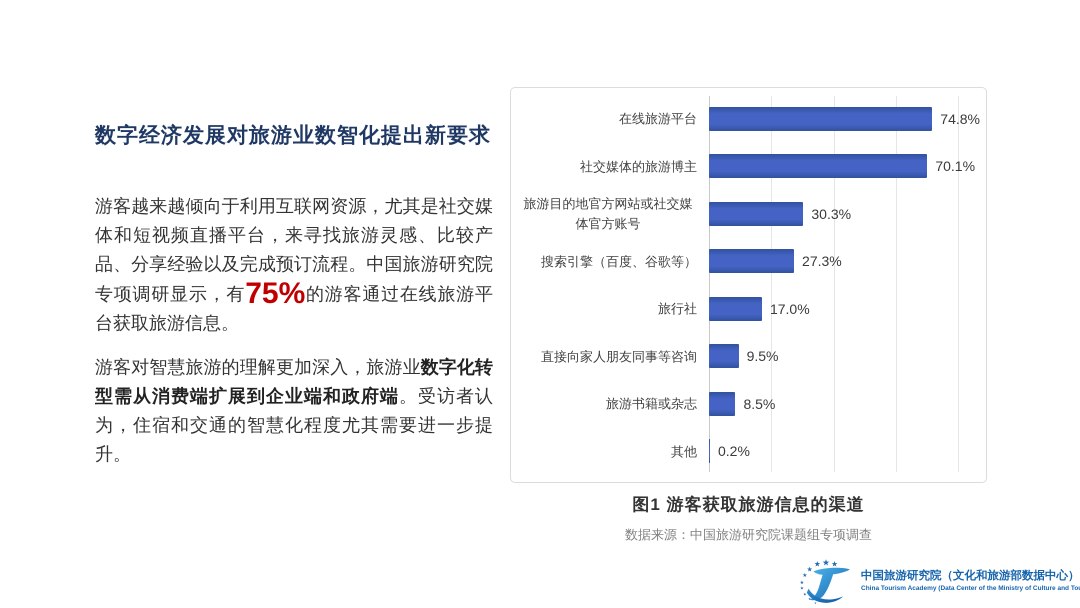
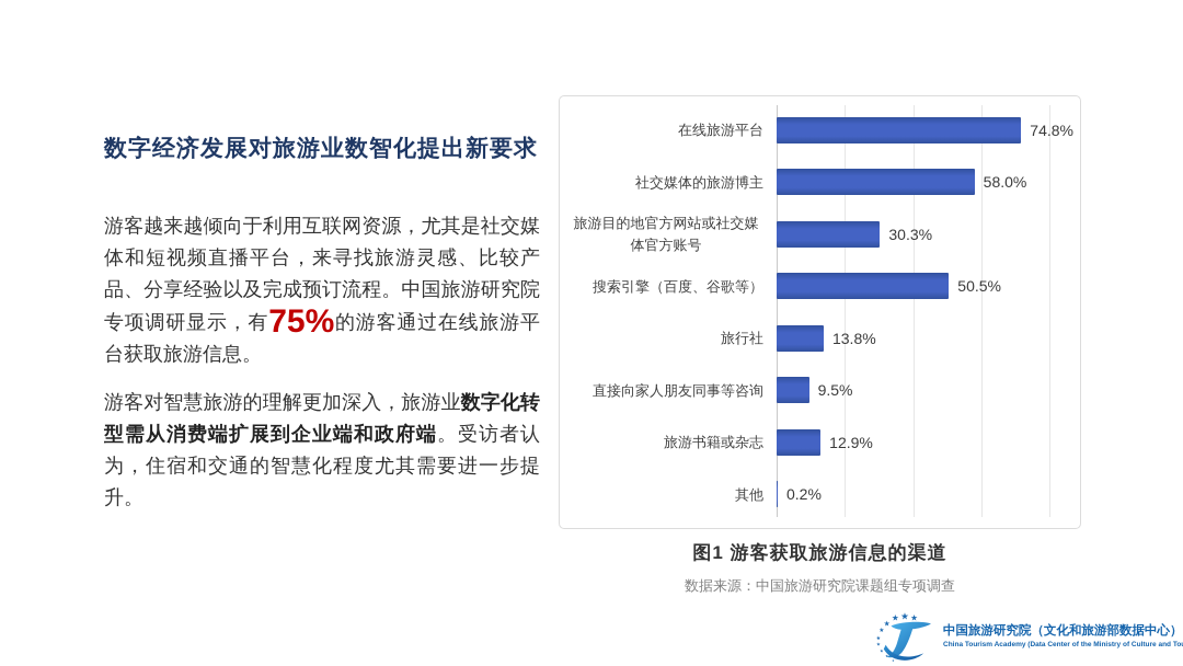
社交媒体的旅游博主: 70.1% -> 58.0%
搜索引擎（百度、谷歌等）: 27.3% -> 50.5%
旅行社: 17.0% -> 13.8%
旅游书籍或杂志: 8.5% -> 12.9%
